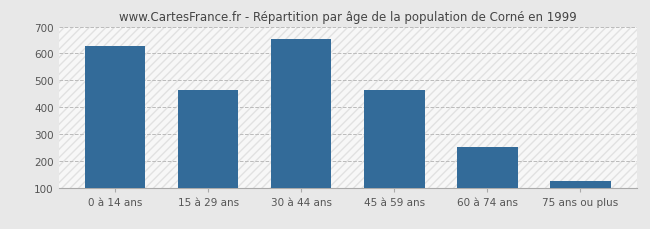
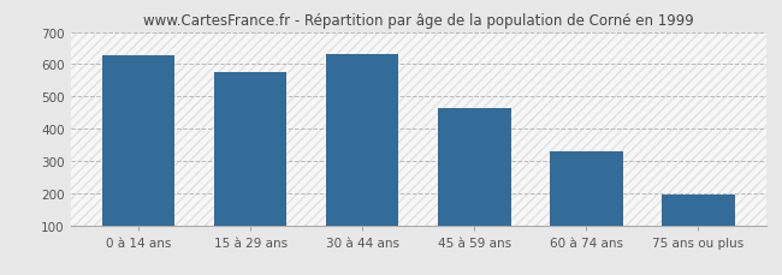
15 à 29 ans: 465 -> 575
30 à 44 ans: 652 -> 630
60 à 74 ans: 250 -> 330
75 ans ou plus: 125 -> 195
